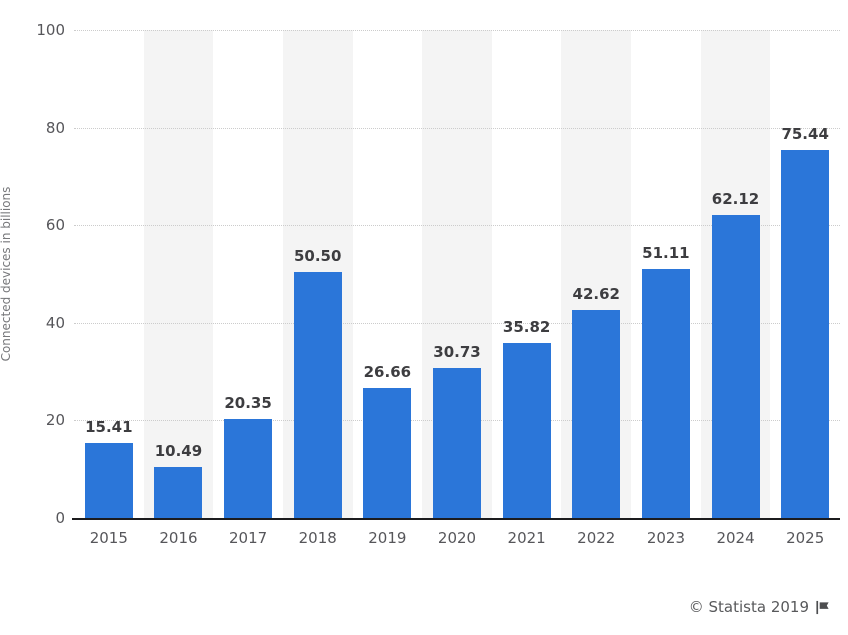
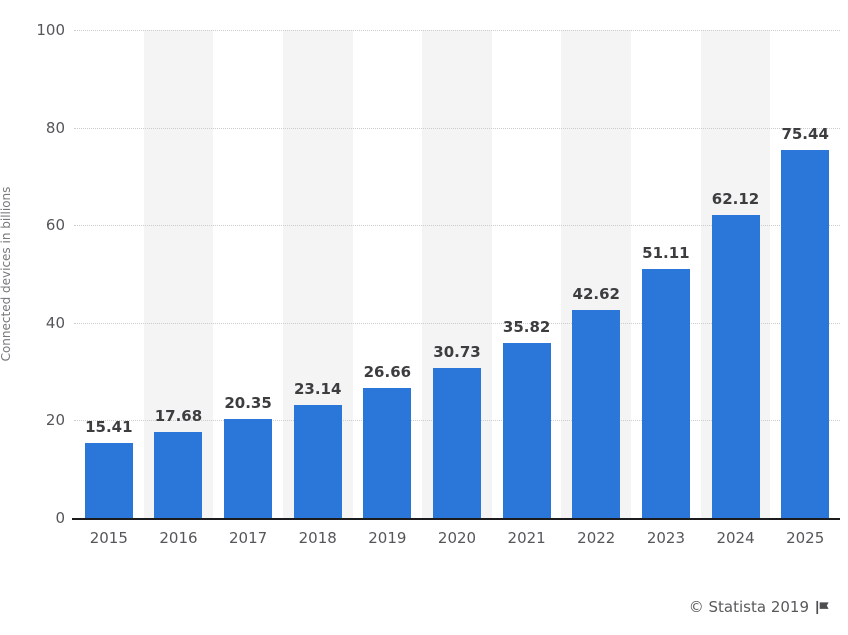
2016: 10.49 -> 17.68
2018: 50.50 -> 23.14
